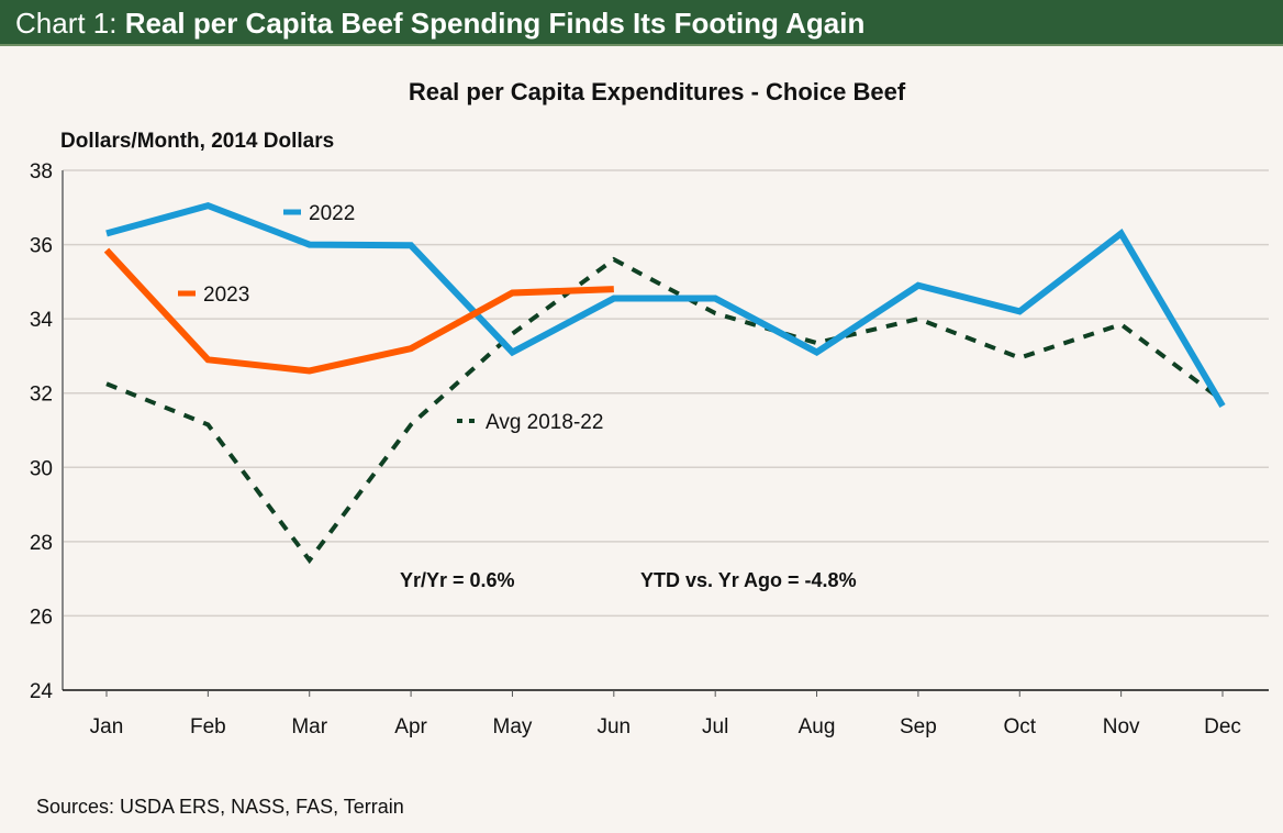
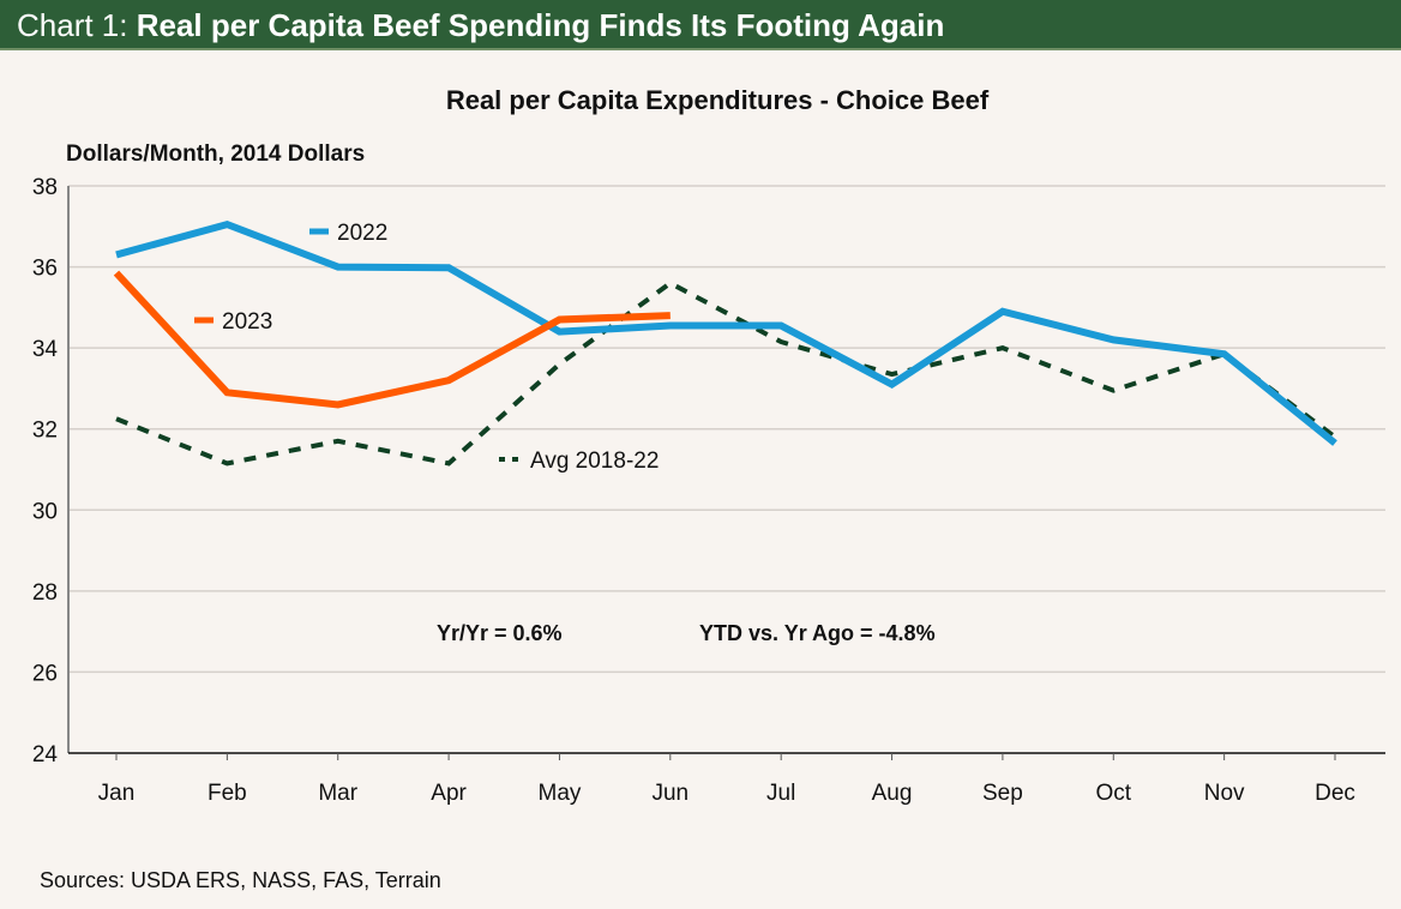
Avg 2018-22/Mar: 27.5 -> 31.7
2022/May: 33.1 -> 34.4
2022/Nov: 36.3 -> 33.9
